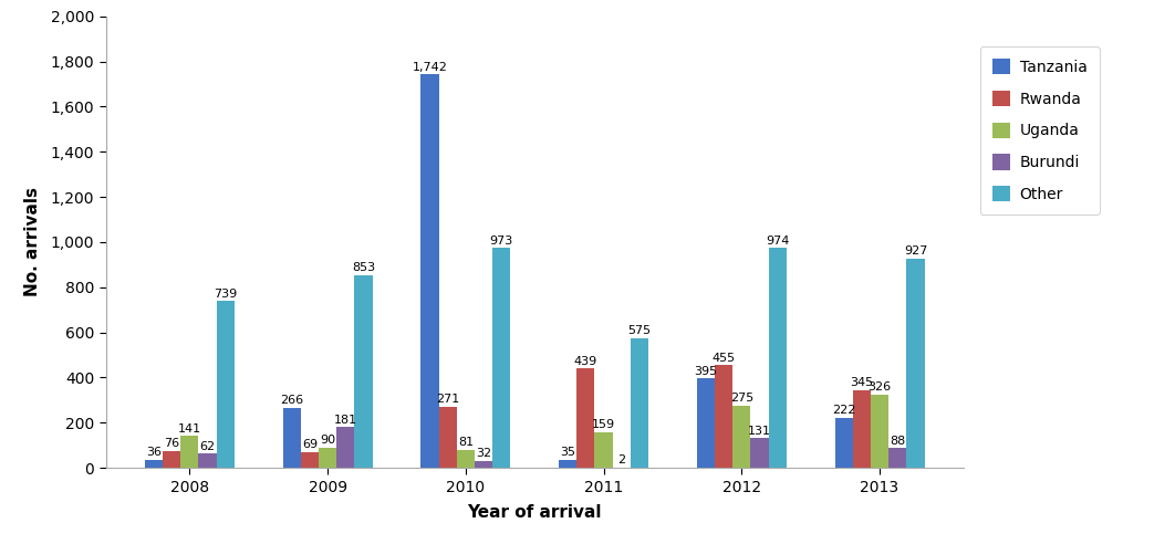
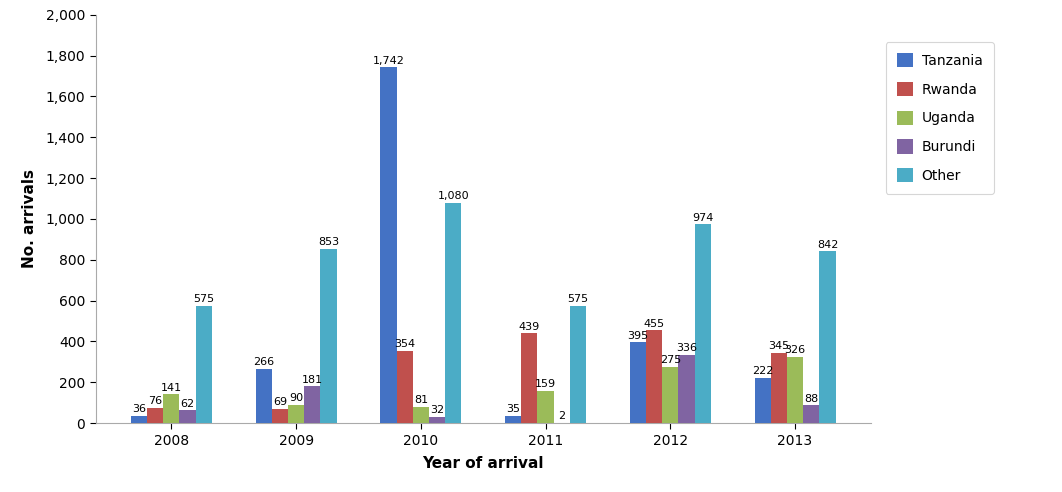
Other/2008: 739 -> 575
Rwanda/2010: 271 -> 354
Other/2010: 973 -> 1,080
Burundi/2012: 131 -> 336
Other/2013: 927 -> 842
